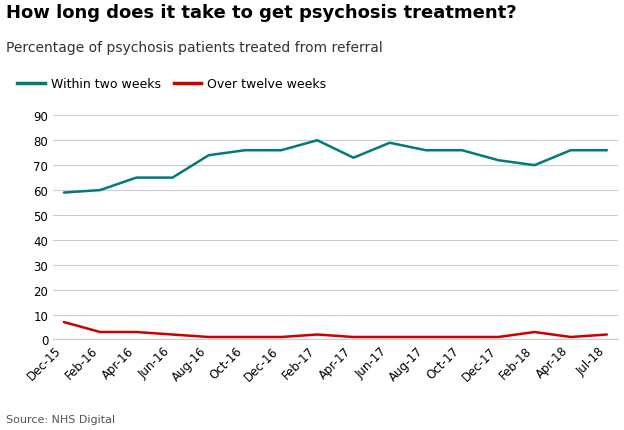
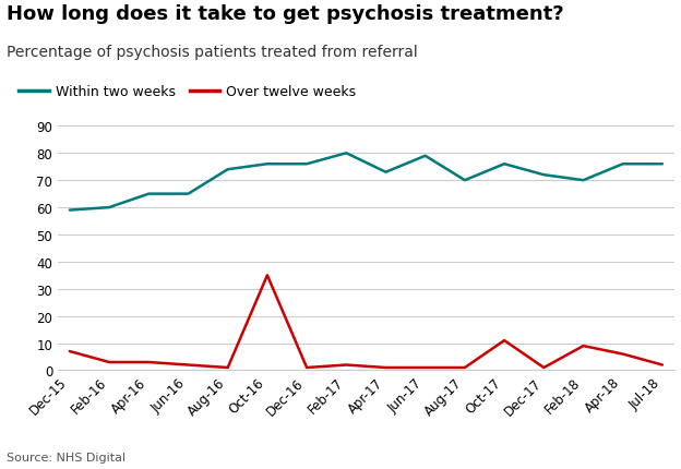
Over twelve weeks/Oct-16: 1 -> 35
Within two weeks/Aug-17: 76 -> 70
Over twelve weeks/Oct-17: 1 -> 11
Over twelve weeks/Feb-18: 3 -> 9
Over twelve weeks/Apr-18: 1 -> 6
